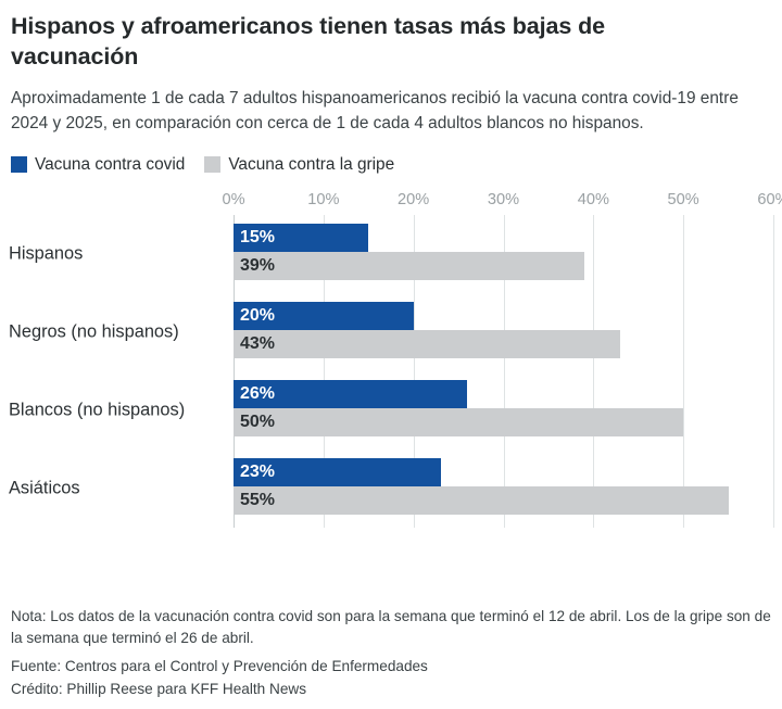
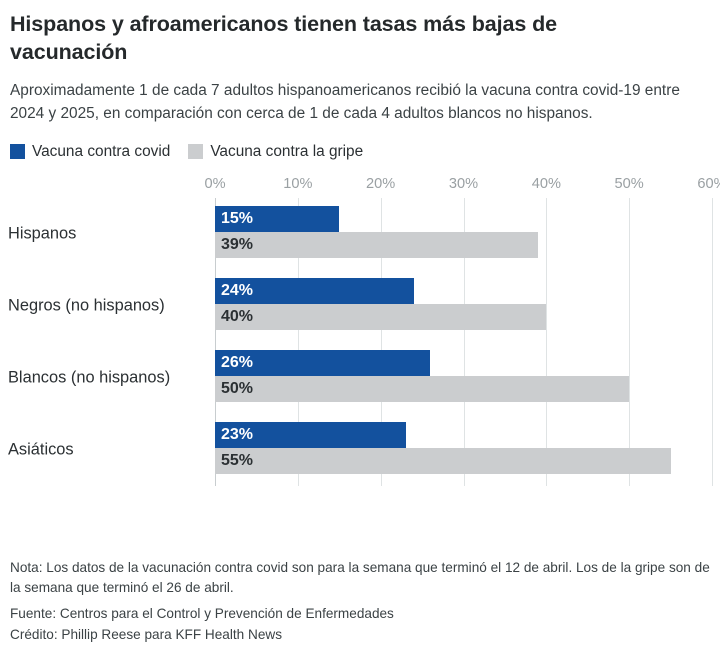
Vacuna contra covid/Negros (no hispanos): 20% -> 24%
Vacuna contra la gripe/Negros (no hispanos): 43% -> 40%
